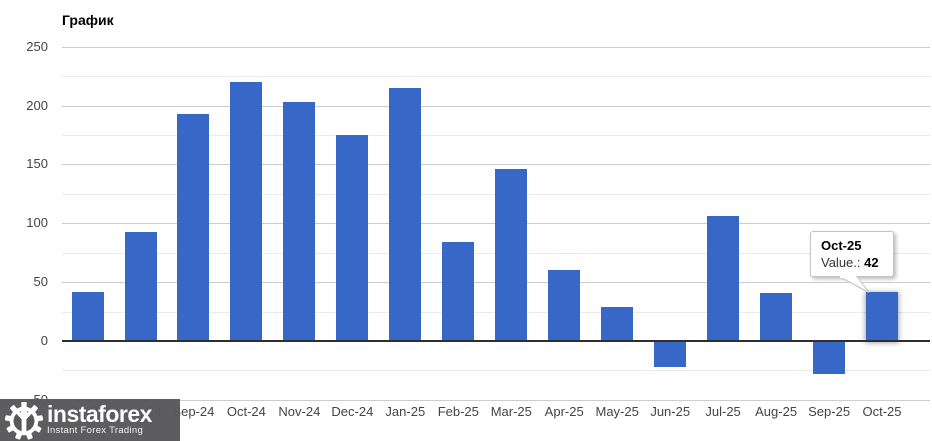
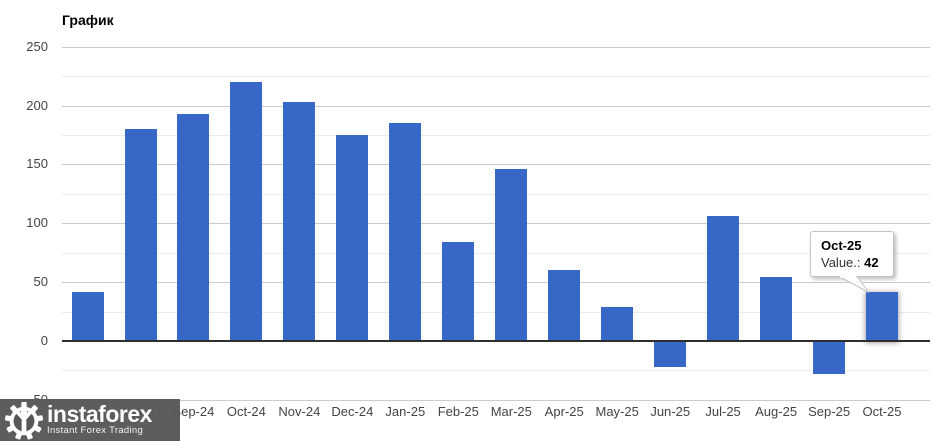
Aug-24: 93 -> 180
Jan-25: 215 -> 185
Aug-25: 41 -> 54
